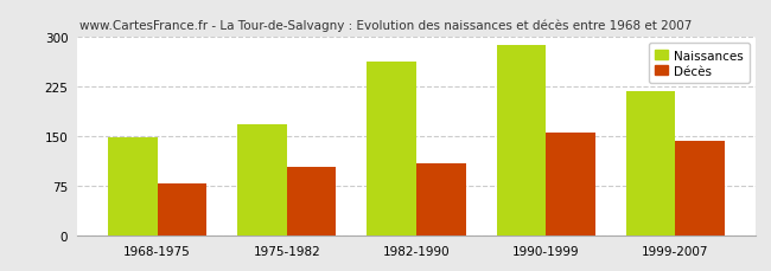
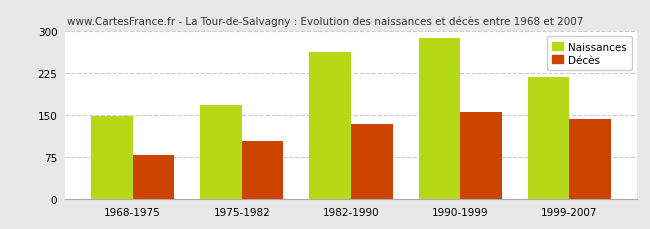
Décès/1982-1990: 110 -> 134
